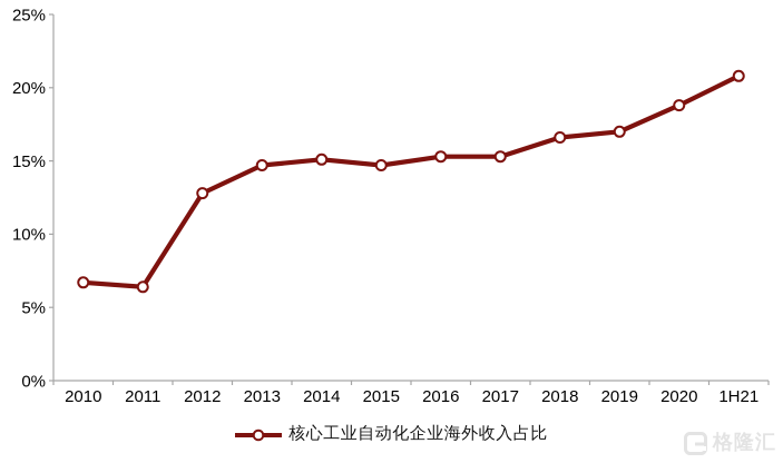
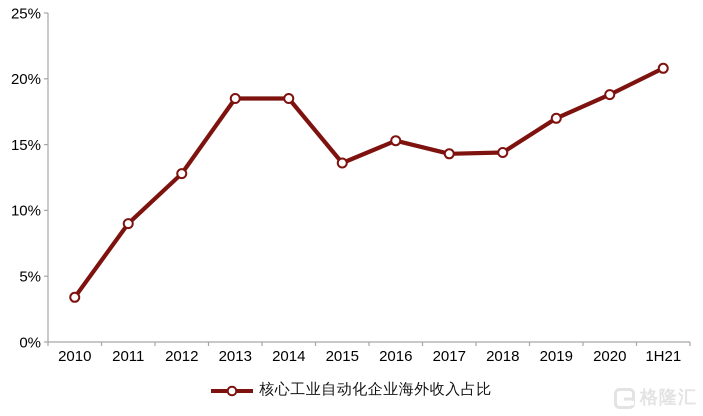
2010: 6.7% -> 3.4%
2011: 6.4% -> 9.0%
2013: 14.7% -> 18.5%
2014: 15.1% -> 18.5%
2015: 14.7% -> 13.6%
2017: 15.3% -> 14.3%
2018: 16.6% -> 14.4%
